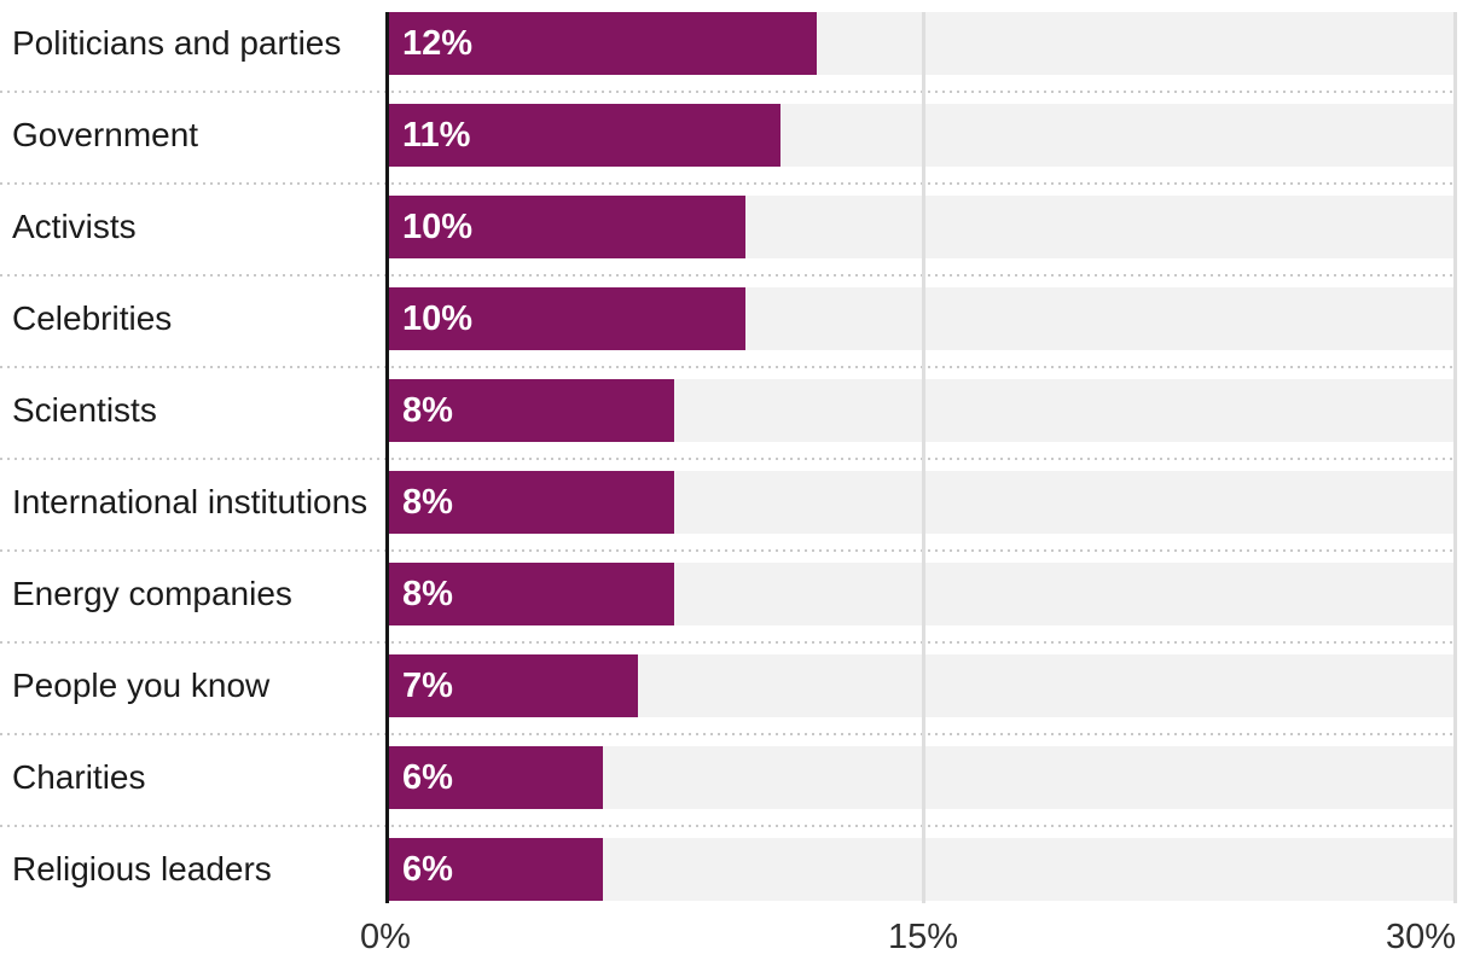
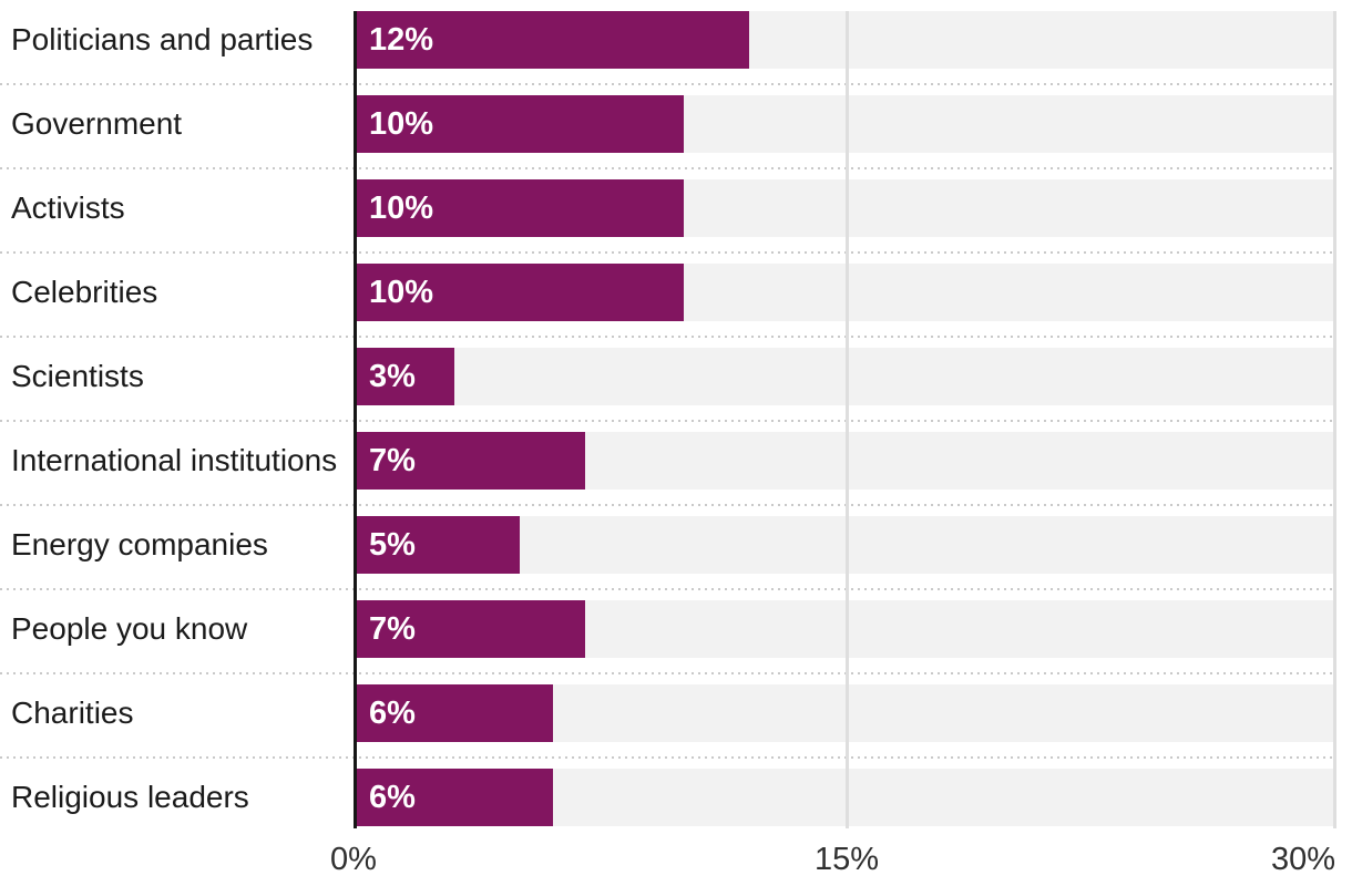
Government: 11% -> 10%
Scientists: 8% -> 3%
International institutions: 8% -> 7%
Energy companies: 8% -> 5%
